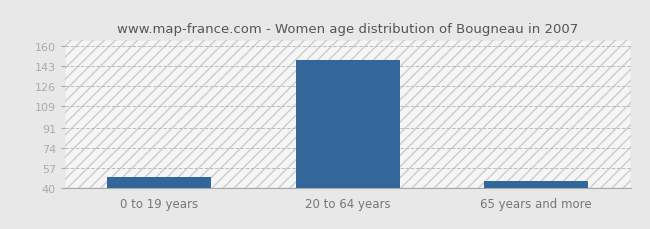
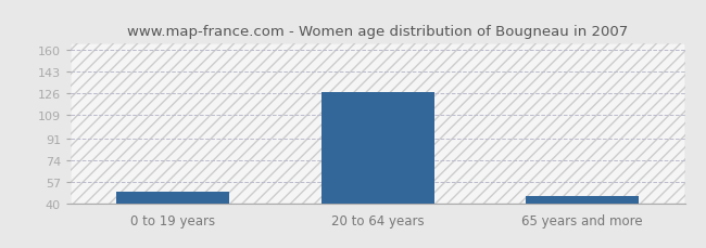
20 to 64 years: 148 -> 127
